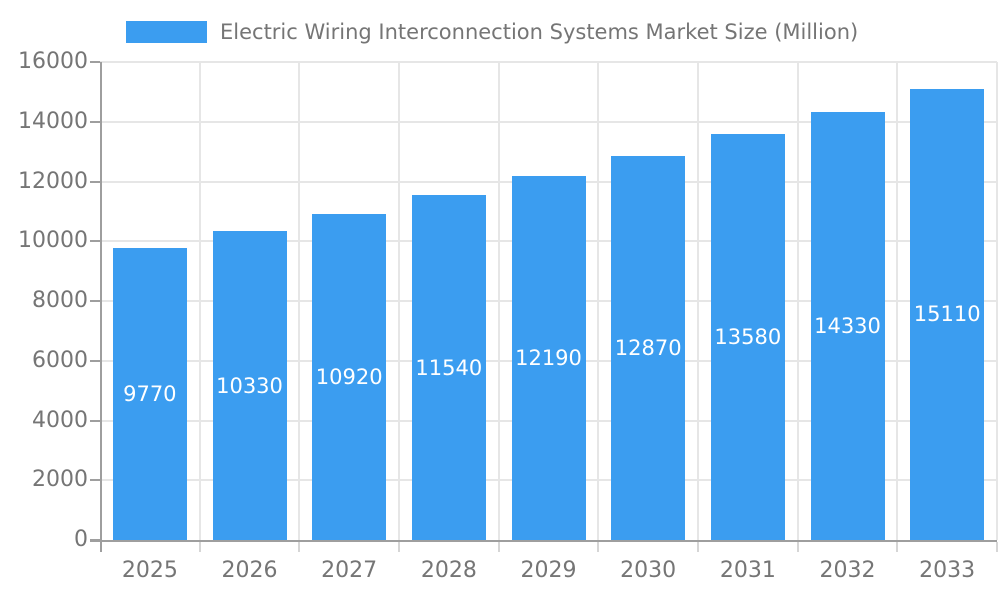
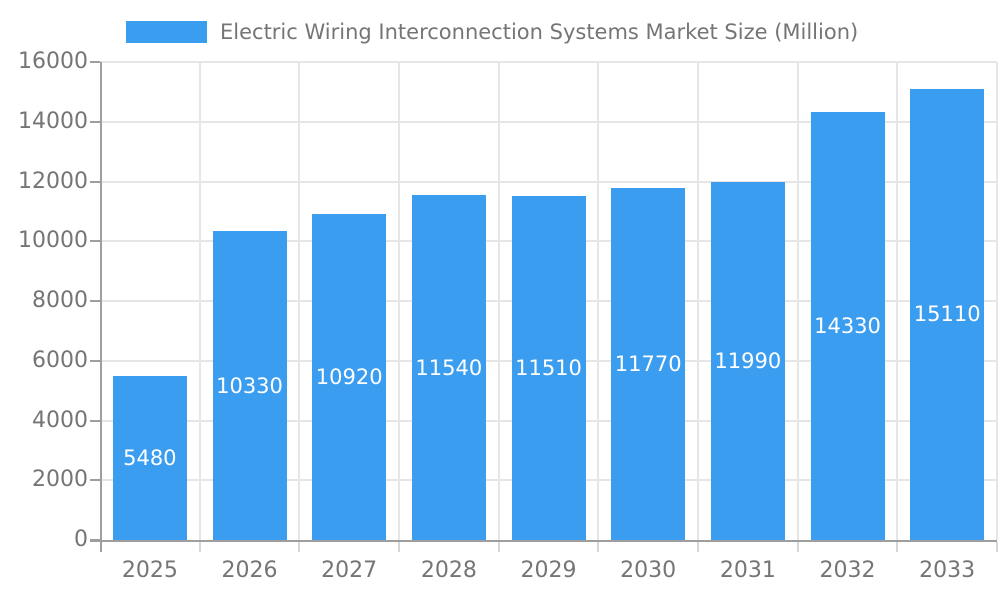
2025: 9770 -> 5480
2029: 12190 -> 11510
2030: 12870 -> 11770
2031: 13580 -> 11990
